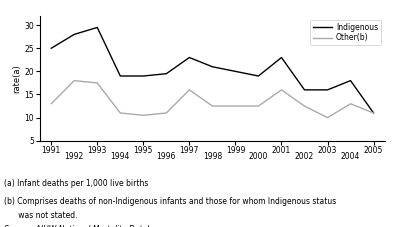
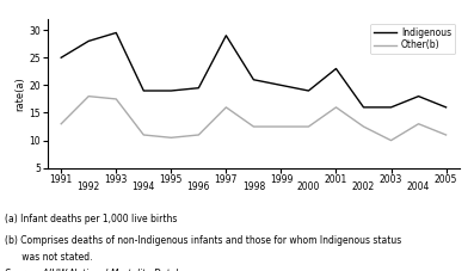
Indigenous/1997: 23.0 -> 29.0
Indigenous/2005: 11.0 -> 16.0
